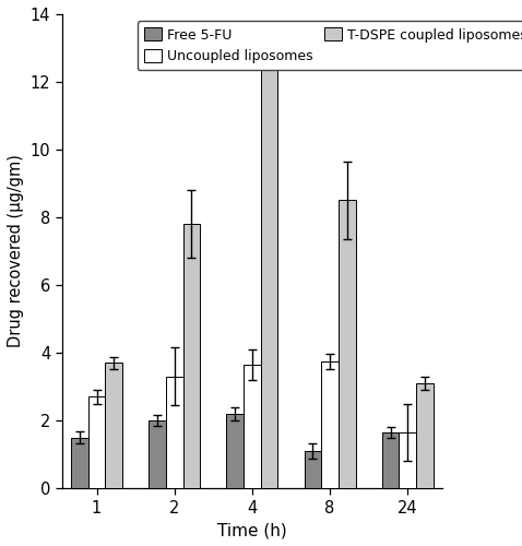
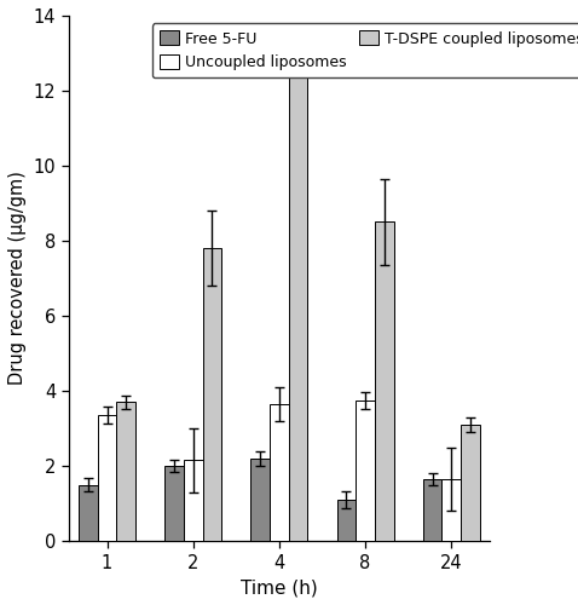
Uncoupled liposomes/1: 2.70 -> 3.35
Uncoupled liposomes/2: 3.30 -> 2.15
